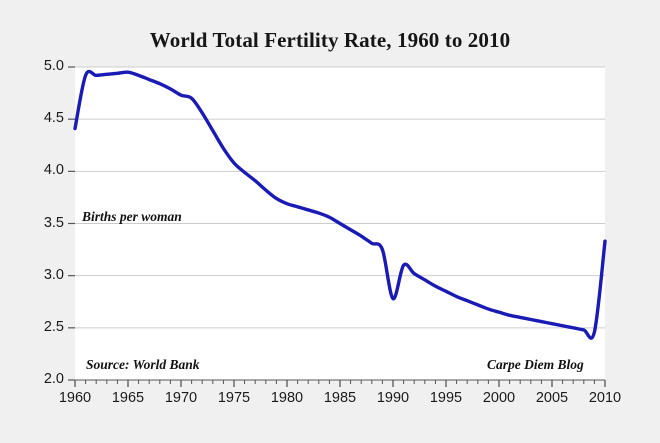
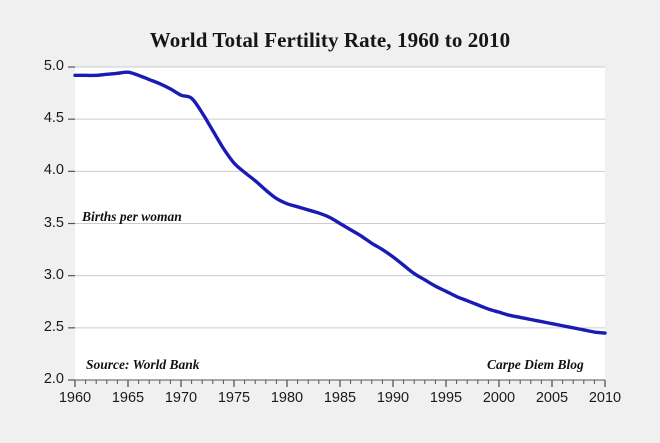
1960: 4.41 -> 4.92
1990: 2.78 -> 3.18
2010: 3.33 -> 2.45
